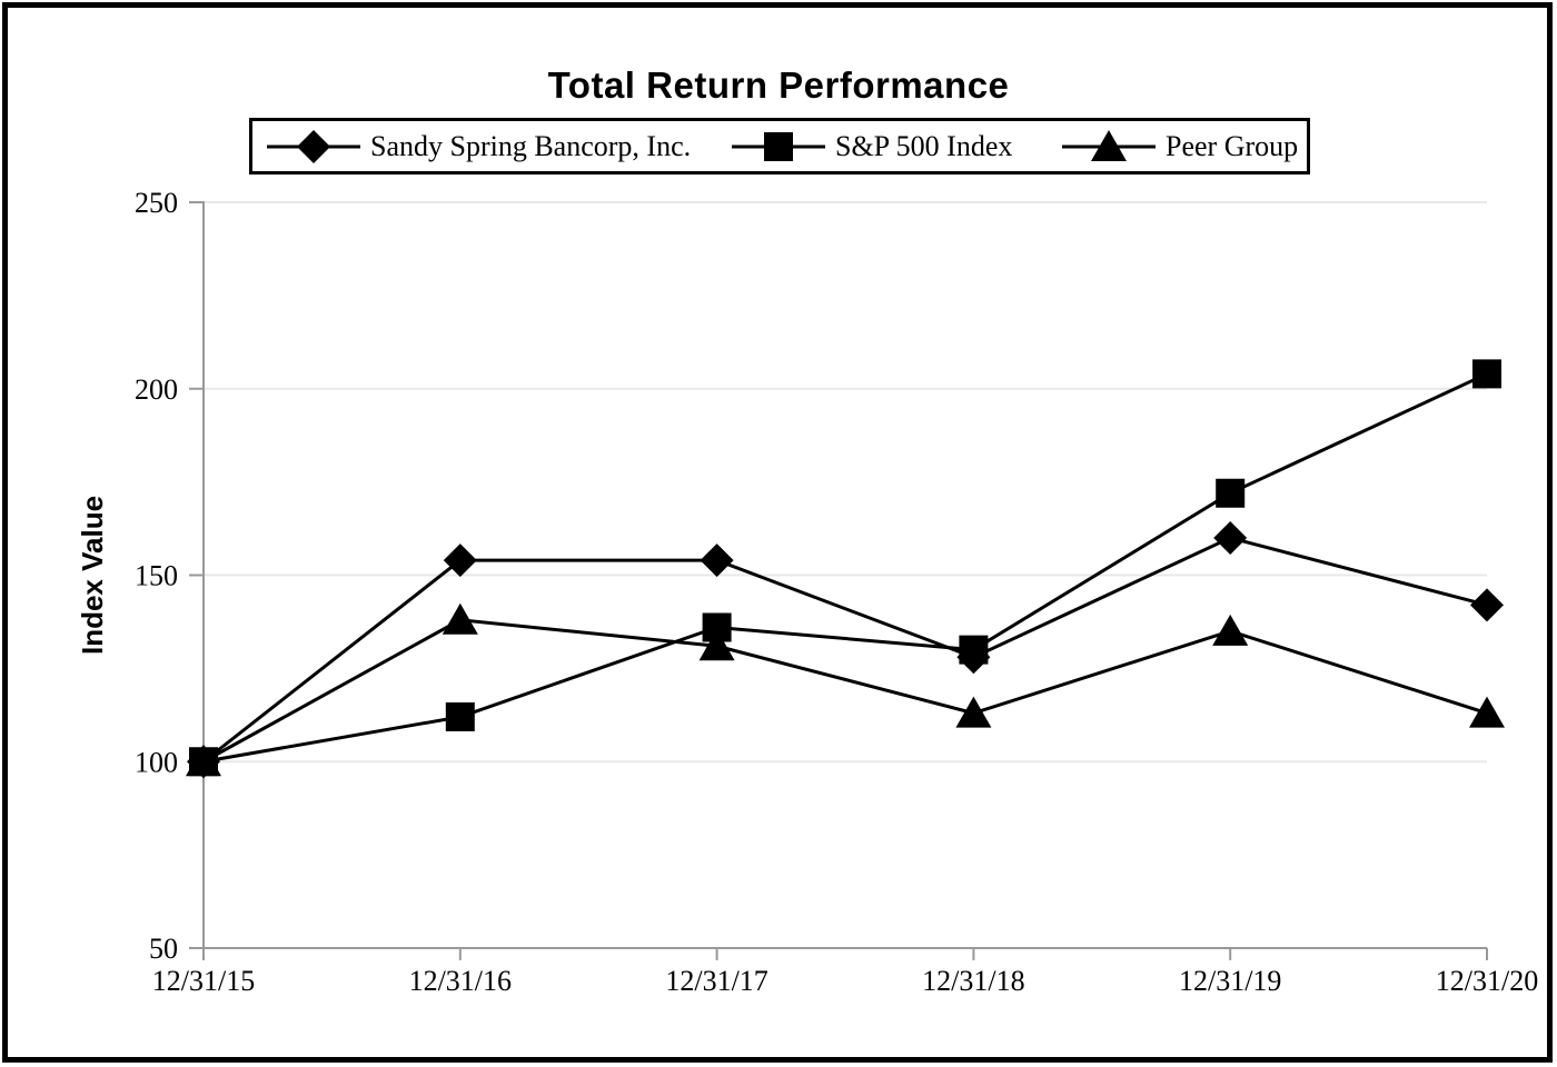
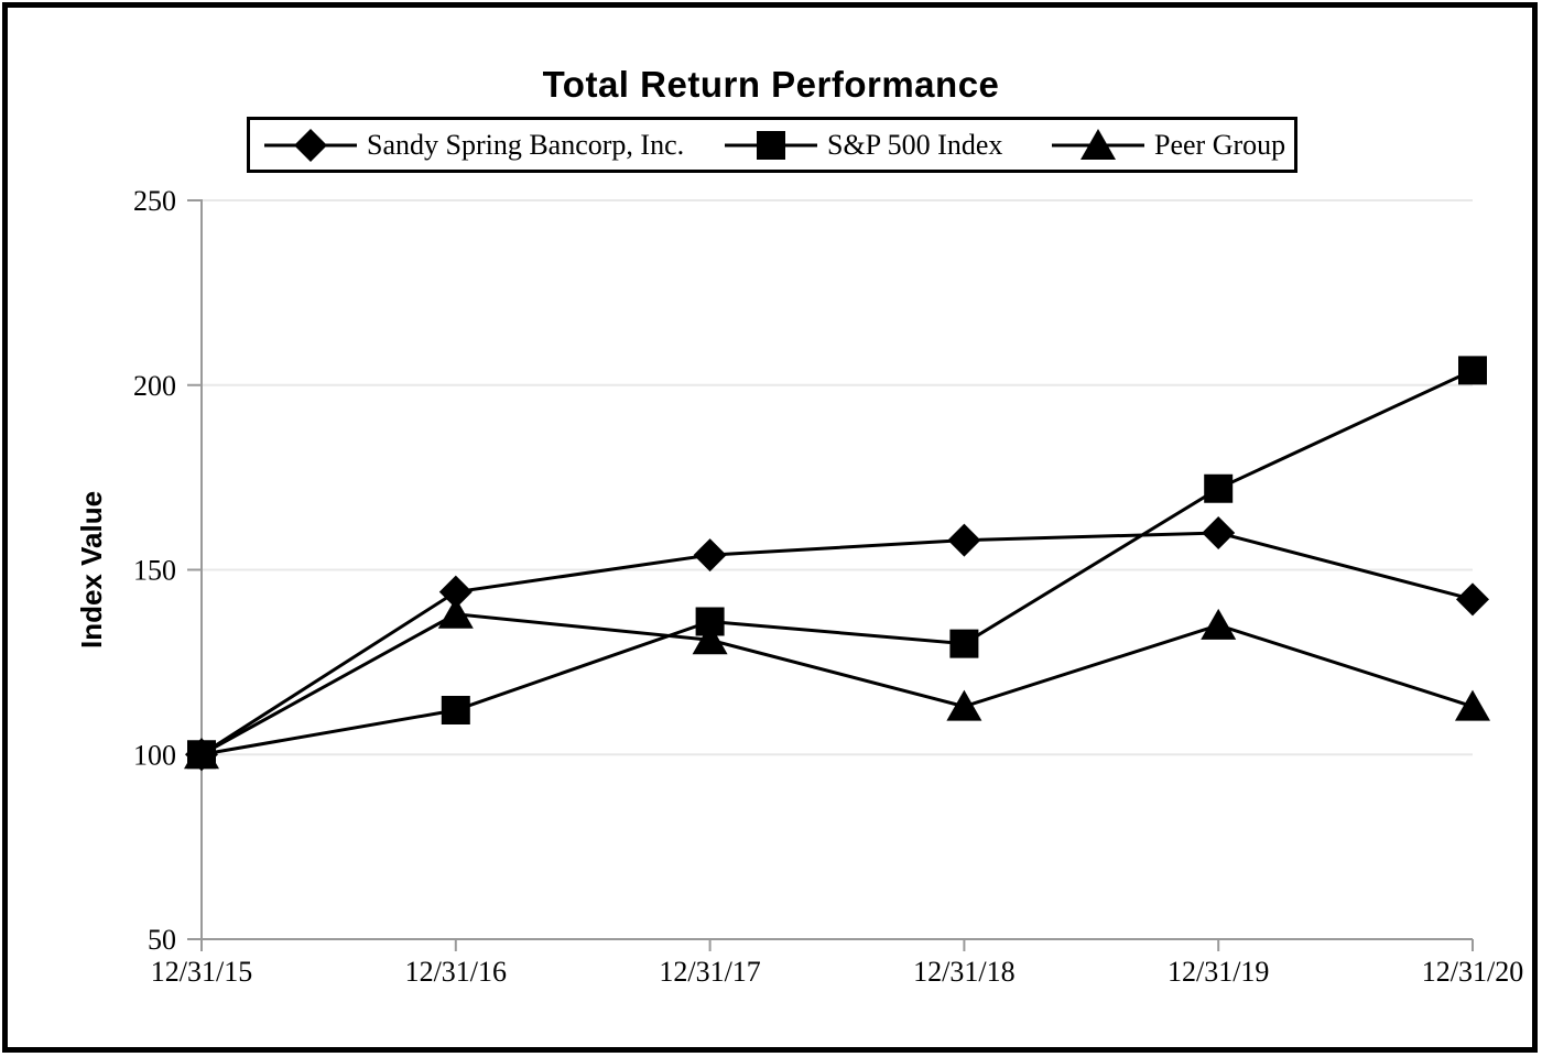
Sandy Spring Bancorp, Inc./12/31/16: 154 -> 144
Sandy Spring Bancorp, Inc./12/31/18: 128 -> 158
